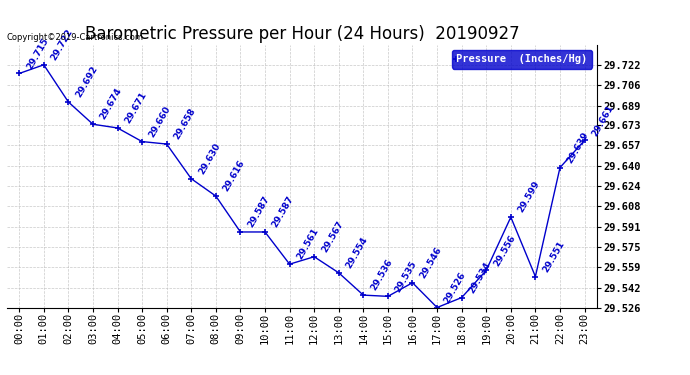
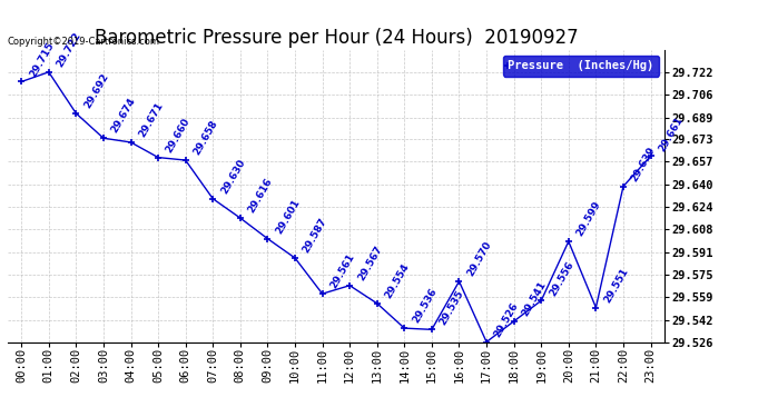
09:00: 29.587 -> 29.601
16:00: 29.546 -> 29.570
18:00: 29.534 -> 29.541
